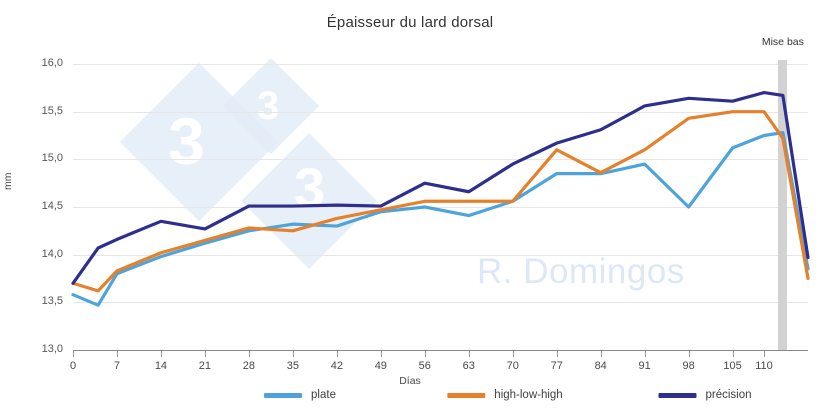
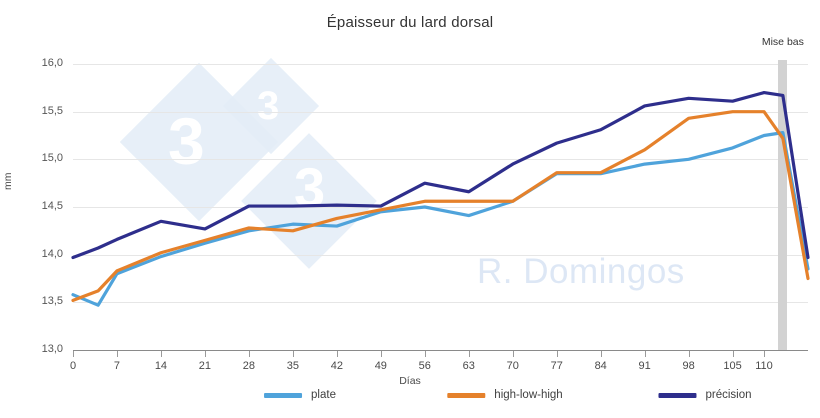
high-low-high/0: 13,7 -> 13,5
précision/0: 13,7 -> 14,0
high-low-high/77: 15,1 -> 14,9
plate/98: 14,5 -> 15,0
